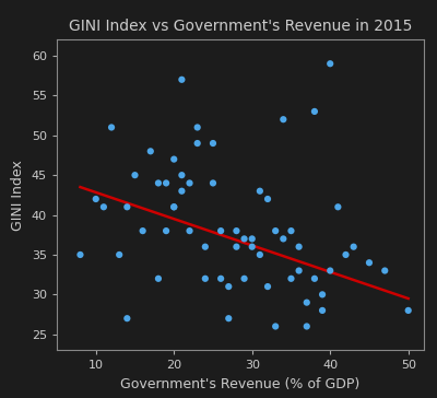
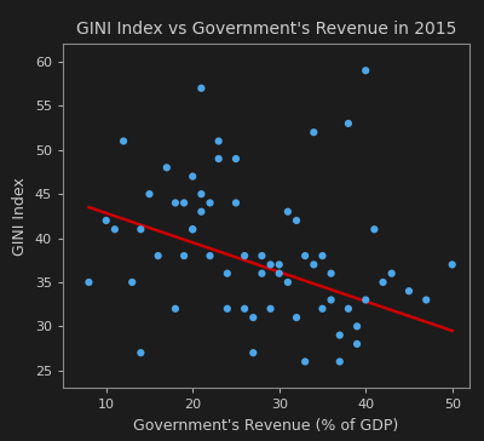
50: 28 -> 37
